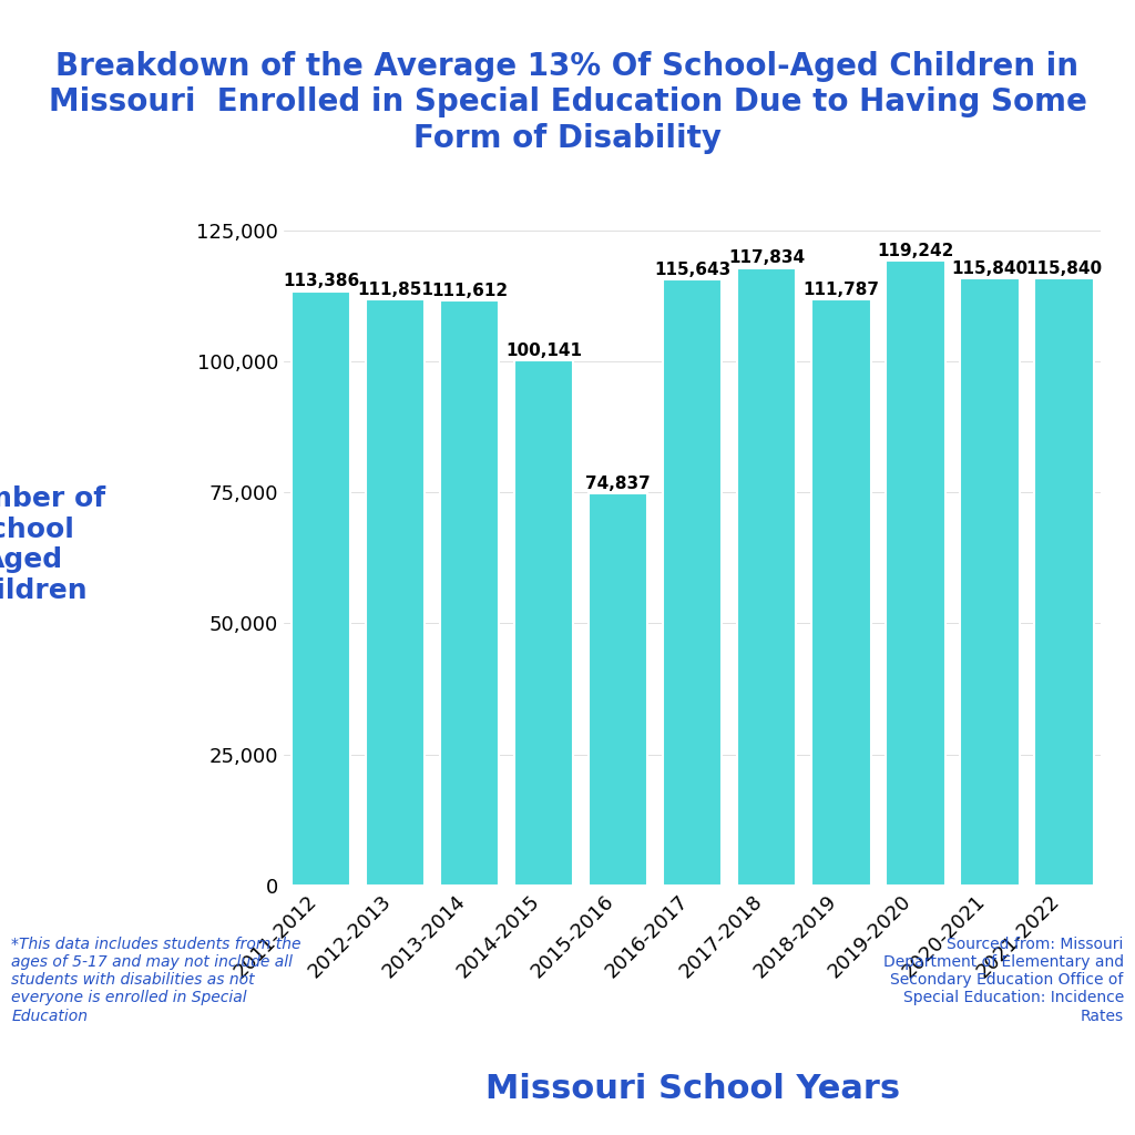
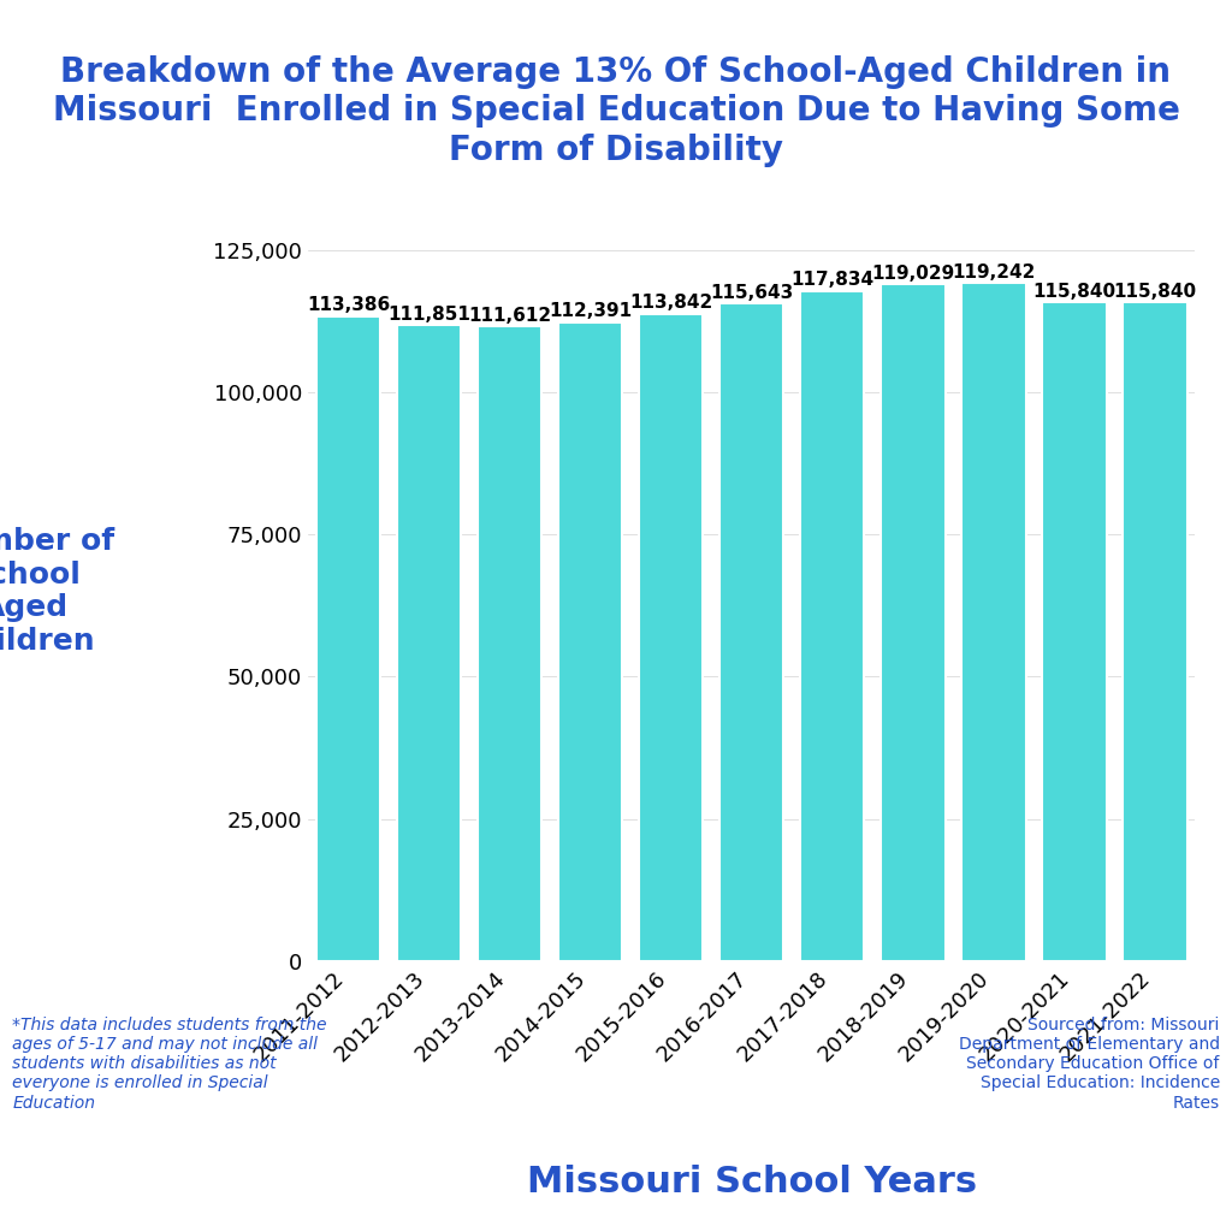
2014-2015: 100,141 -> 112,391
2015-2016: 74,837 -> 113,842
2018-2019: 111,787 -> 119,029
